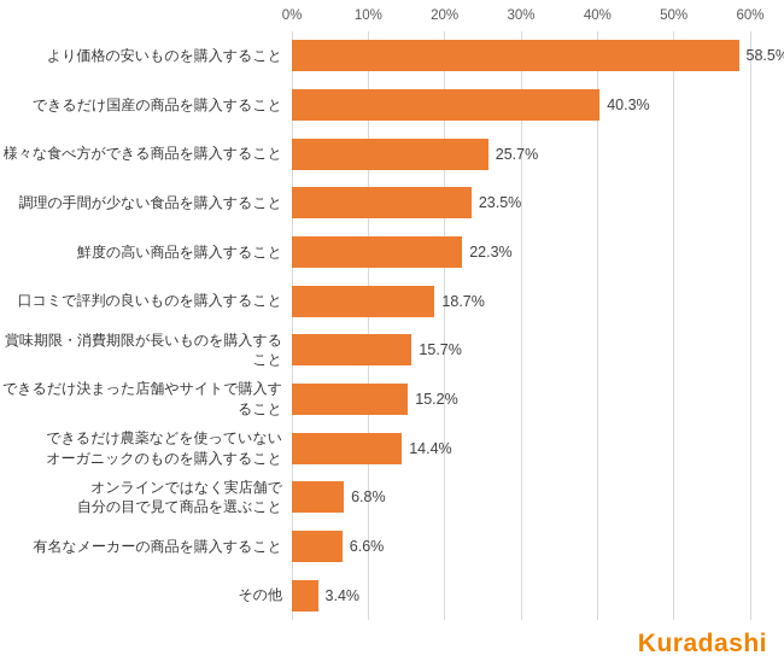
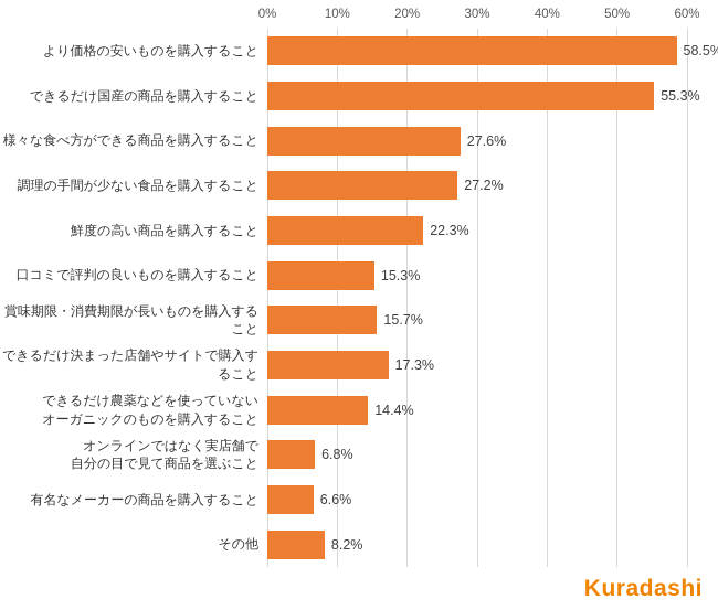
できるだけ国産の商品を購入すること: 40.3% -> 55.3%
様々な食べ方ができる商品を購入すること: 25.7% -> 27.6%
調理の手間が少ない食品を購入すること: 23.5% -> 27.2%
口コミで評判の良いものを購入すること: 18.7% -> 15.3%
できるだけ決まった店舗やサイトで購入すること: 15.2% -> 17.3%
その他: 3.4% -> 8.2%
